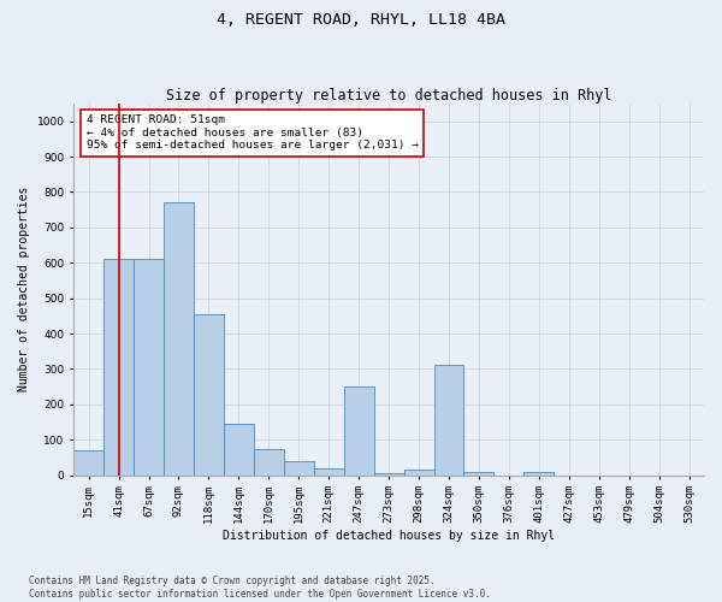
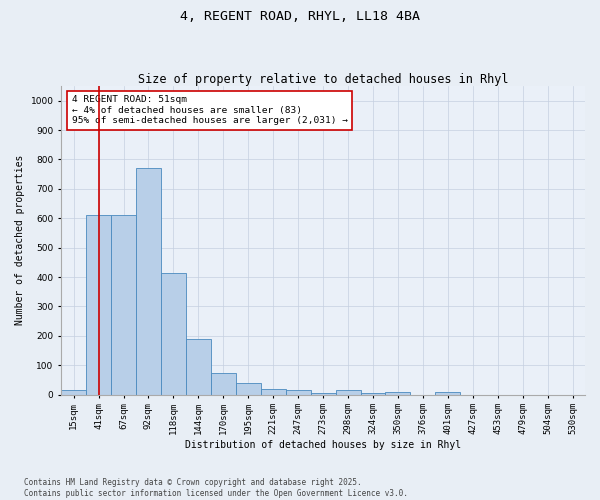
15sqm: 70 -> 15
118sqm: 455 -> 415
144sqm: 145 -> 190
247sqm: 250 -> 15
324sqm: 310 -> 5
